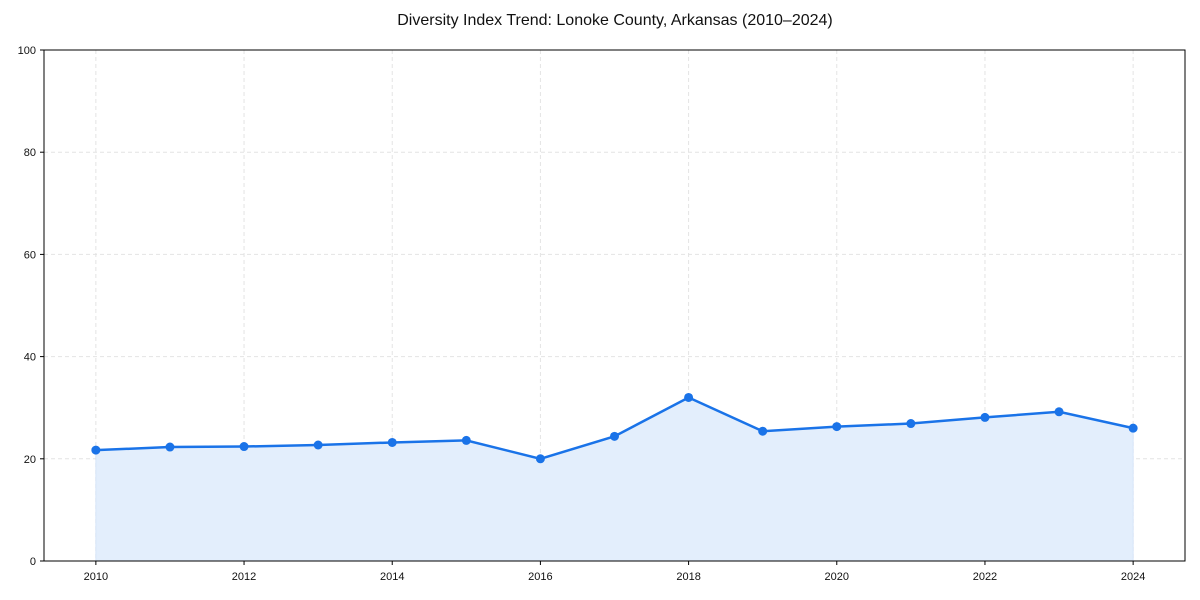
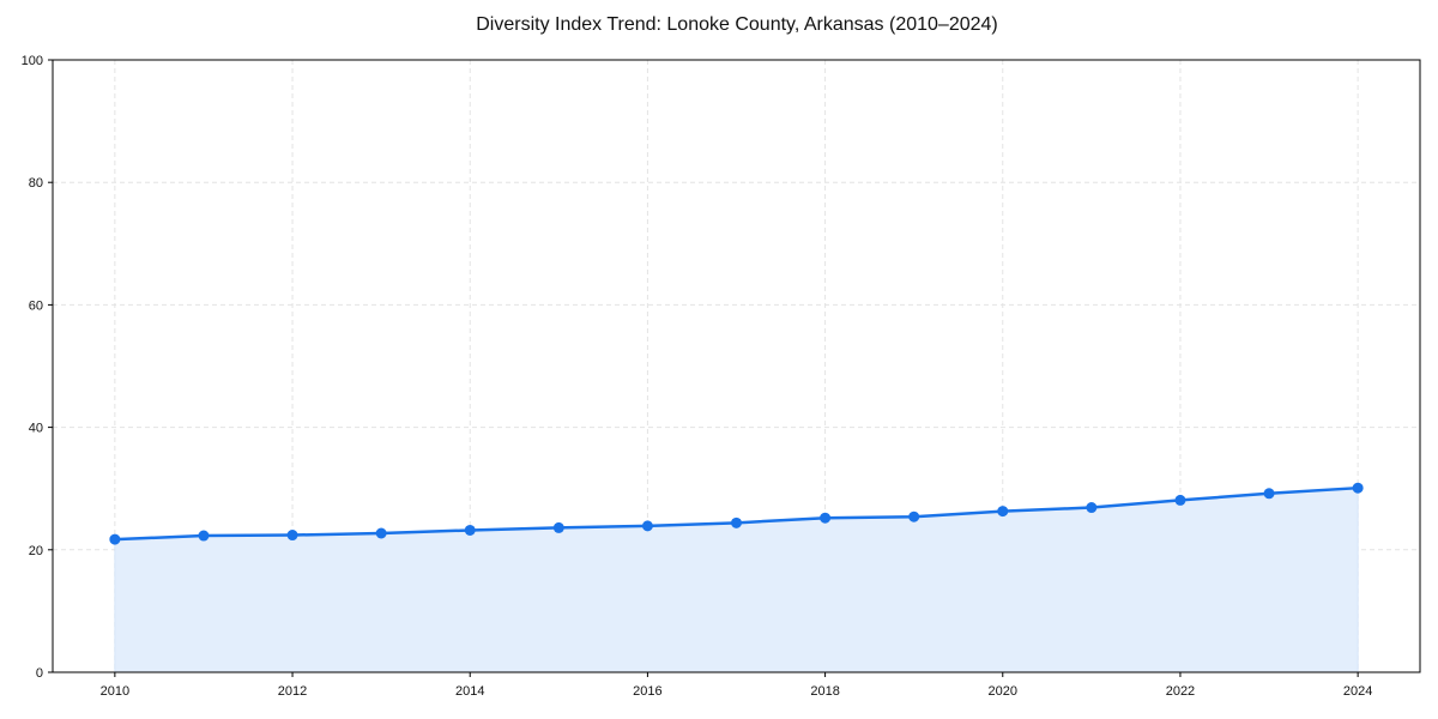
2016: 20 -> 24
2018: 32 -> 25
2024: 26 -> 30
